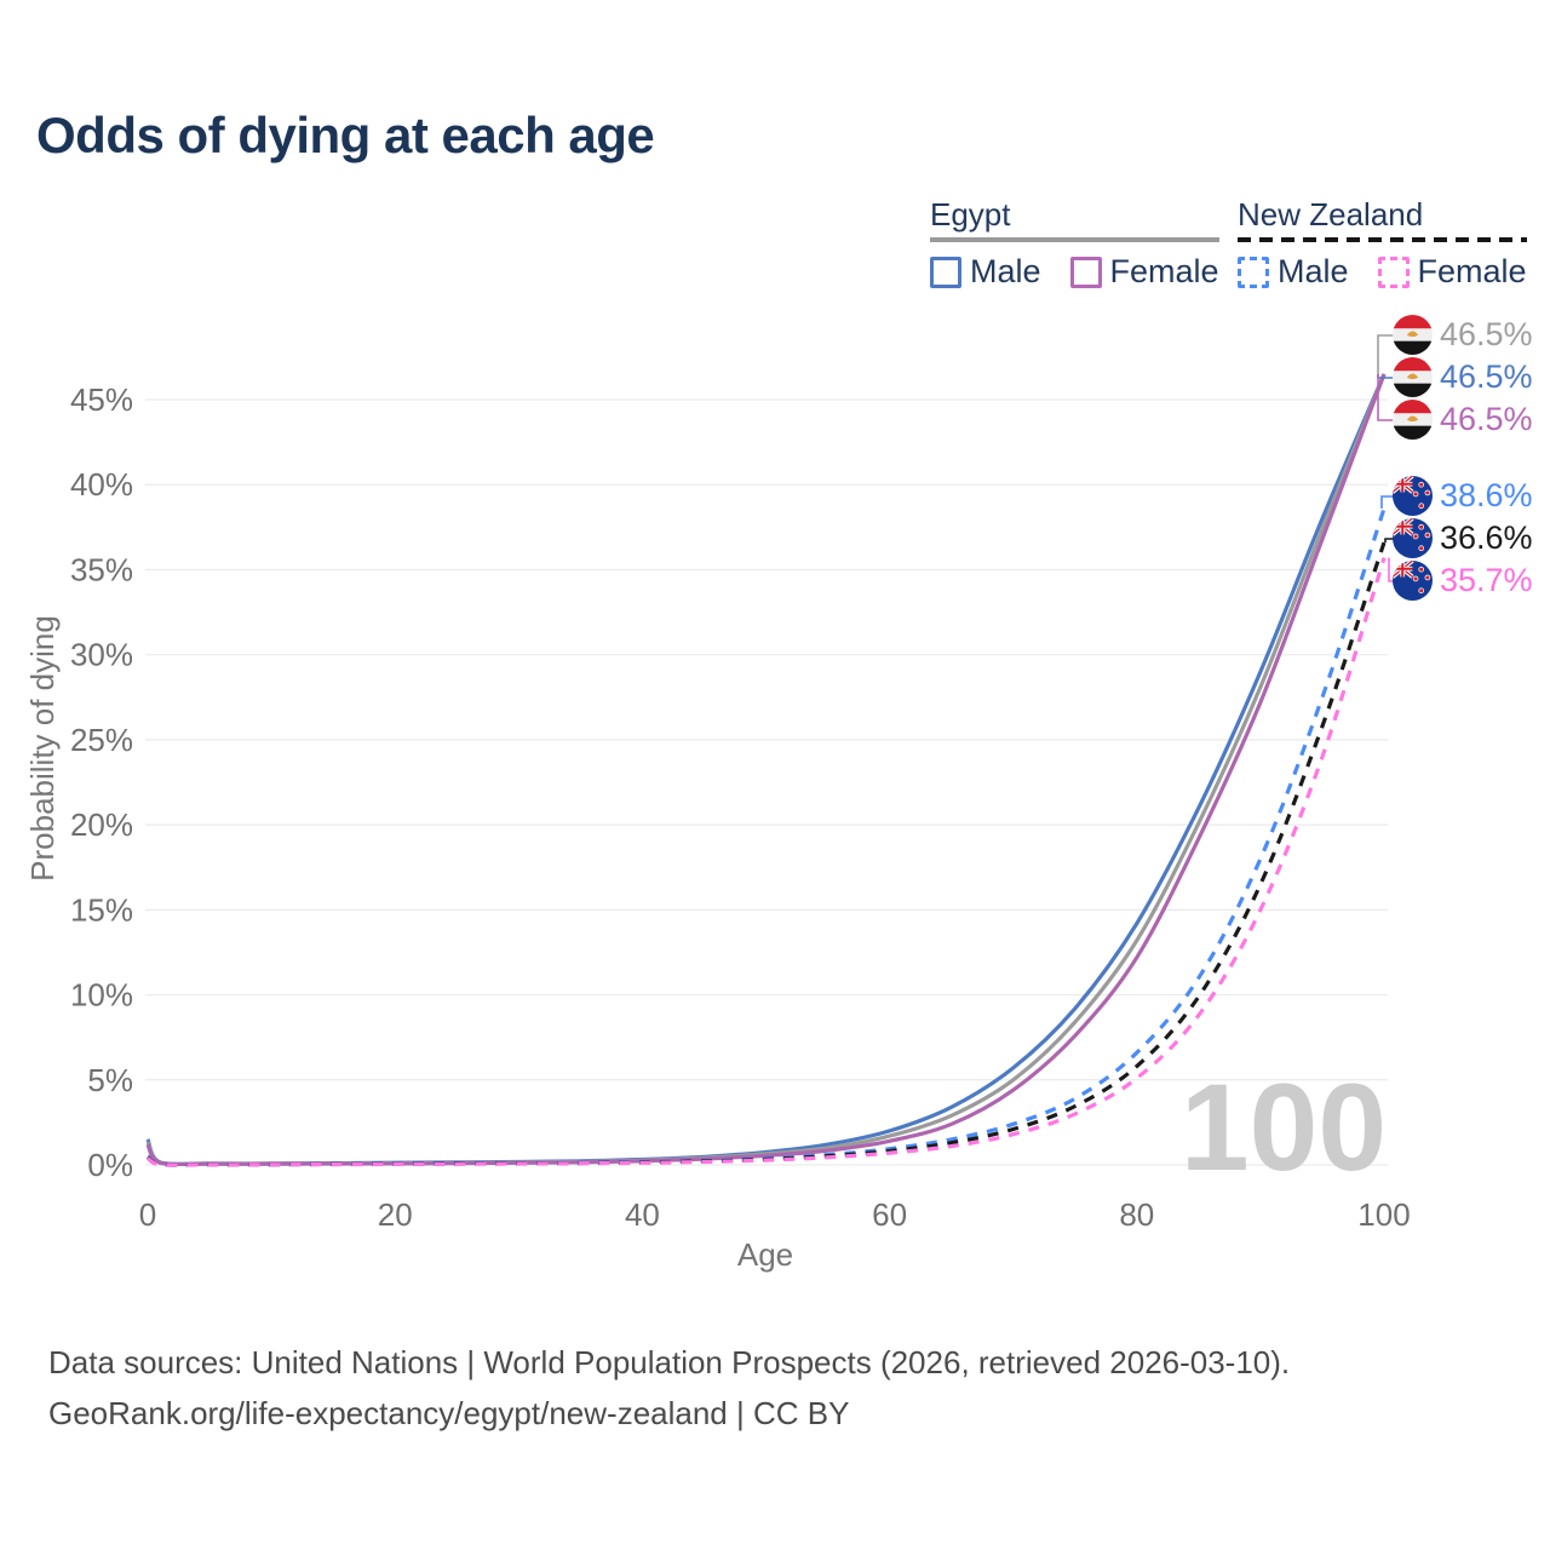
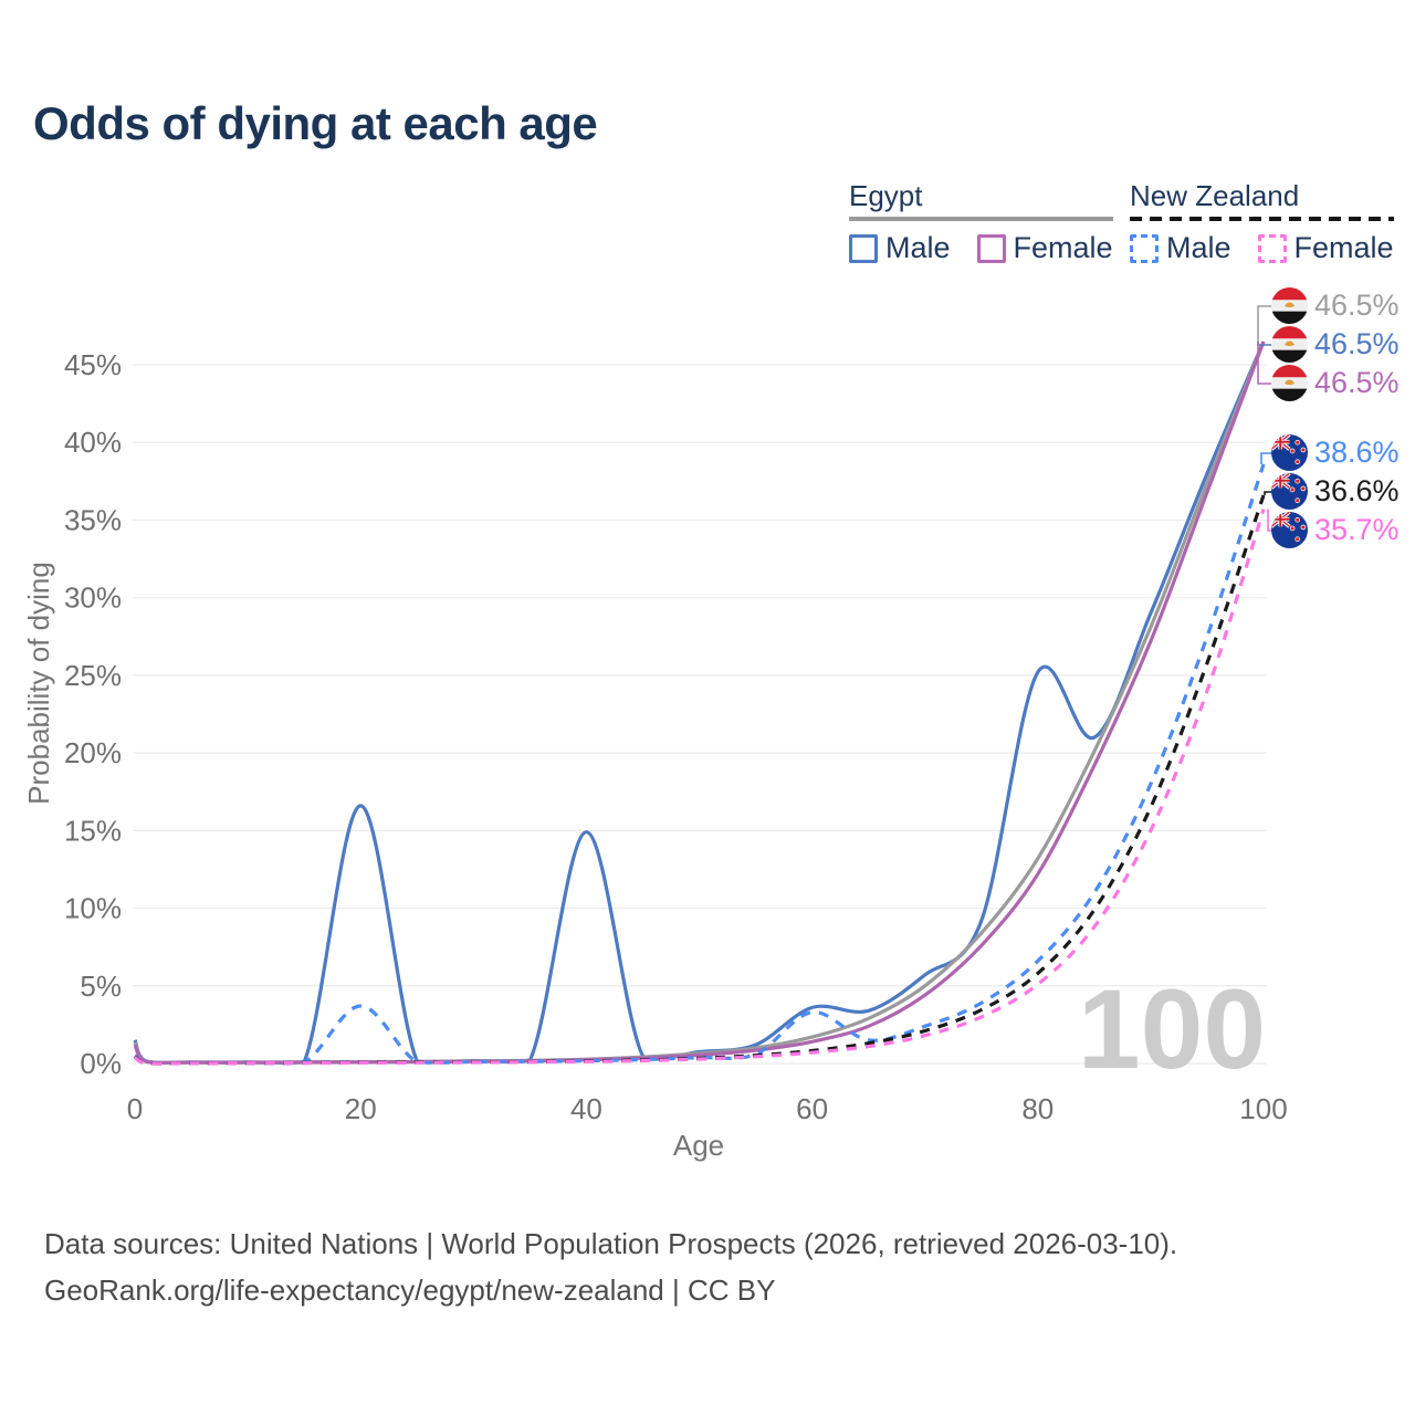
Egypt Male/20: 0.1% -> 16.6%
New Zealand Male/20: 0.1% -> 3.7%
Egypt Male/40: 0.3% -> 14.9%
Egypt Male/60: 2.0% -> 3.6%
New Zealand Male/60: 0.9% -> 3.3%
Egypt Male/80: 14.2% -> 25.2%
